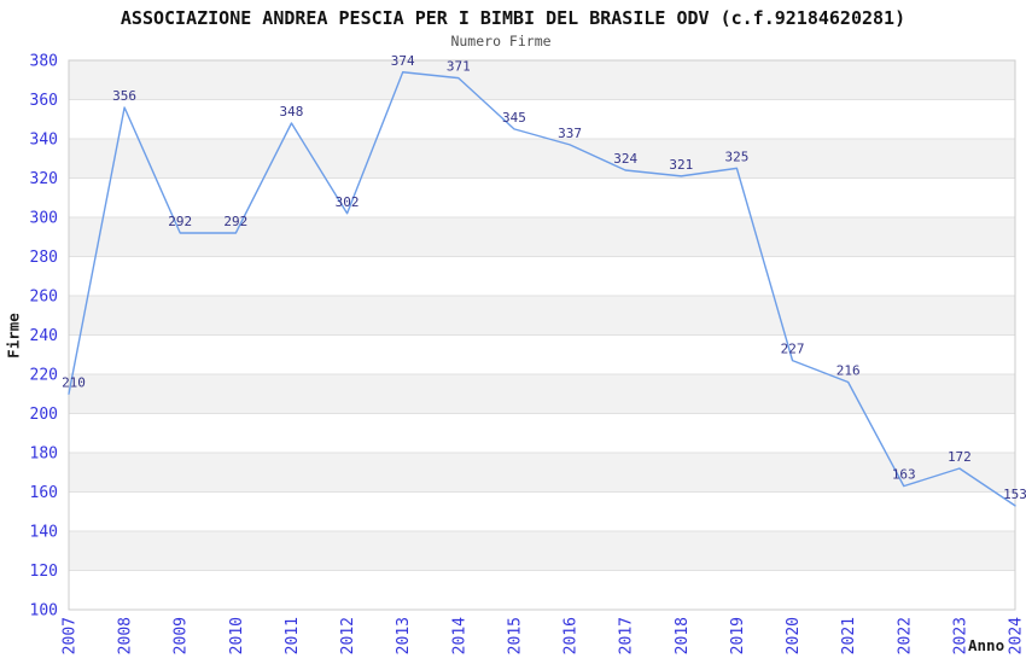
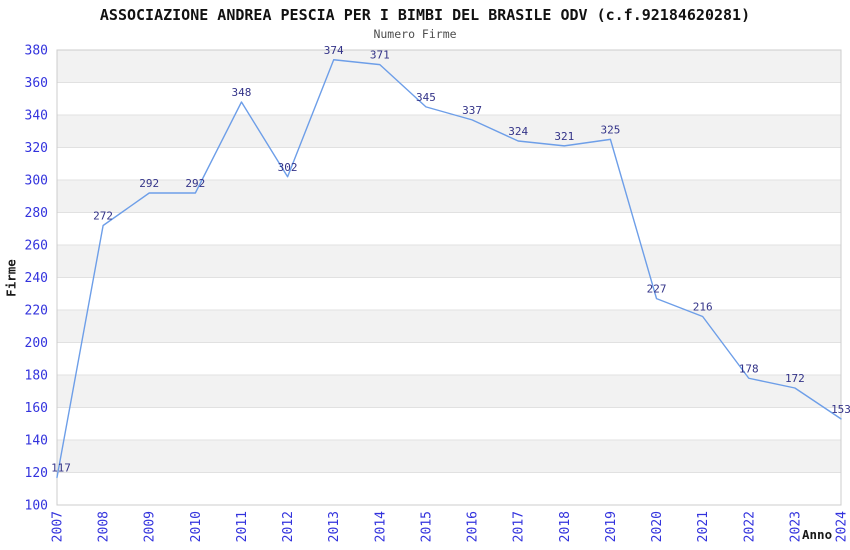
2007: 210 -> 117
2008: 356 -> 272
2022: 163 -> 178
